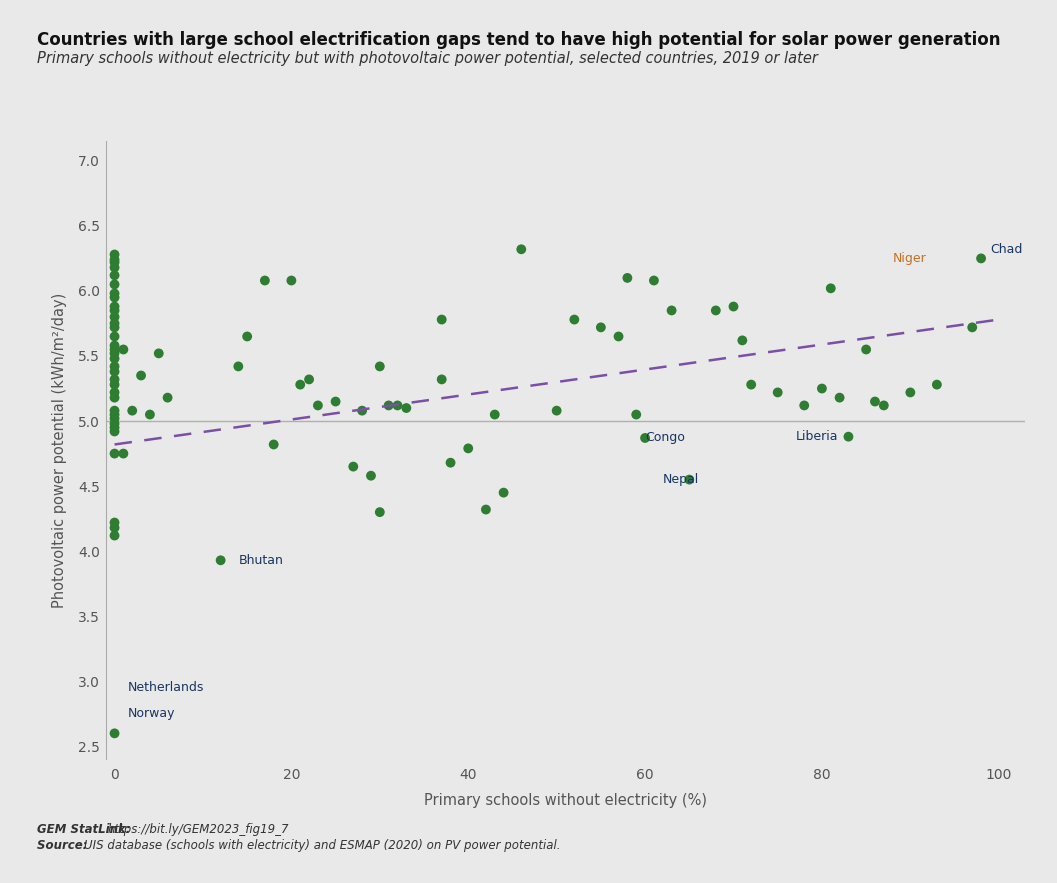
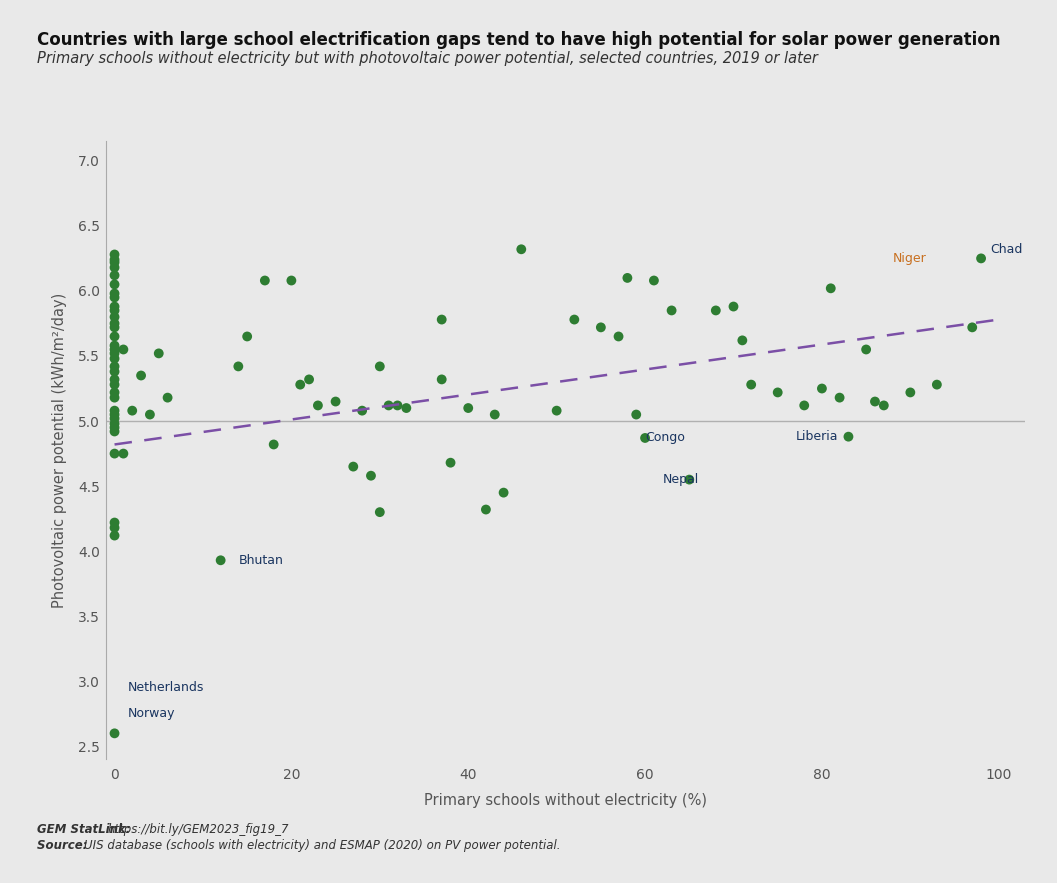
40: 4.79 -> 5.10
